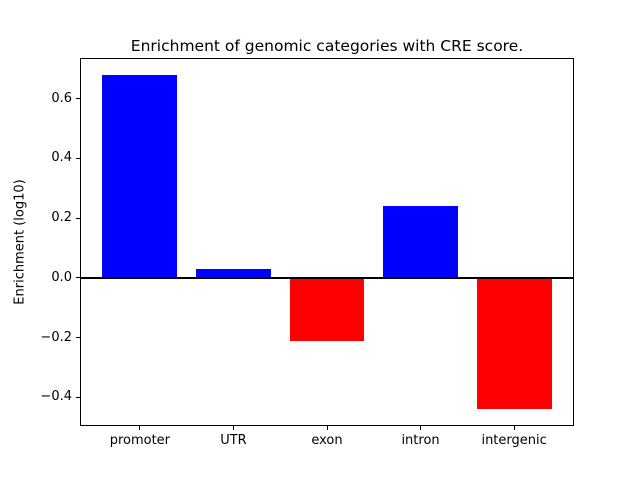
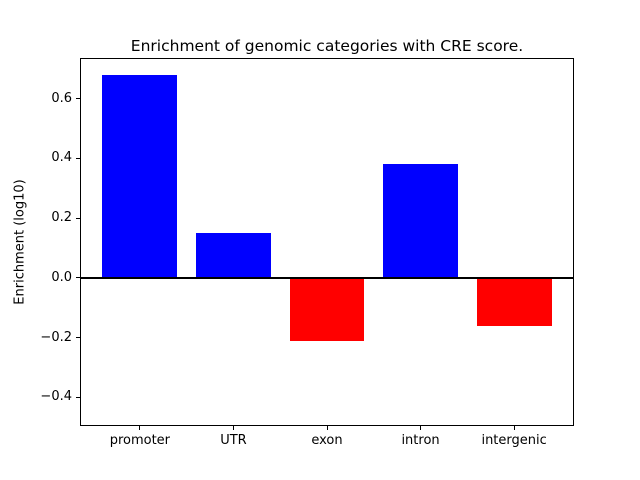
UTR: 0.03 -> 0.15
intron: 0.24 -> 0.38
intergenic: -0.44 -> -0.16
